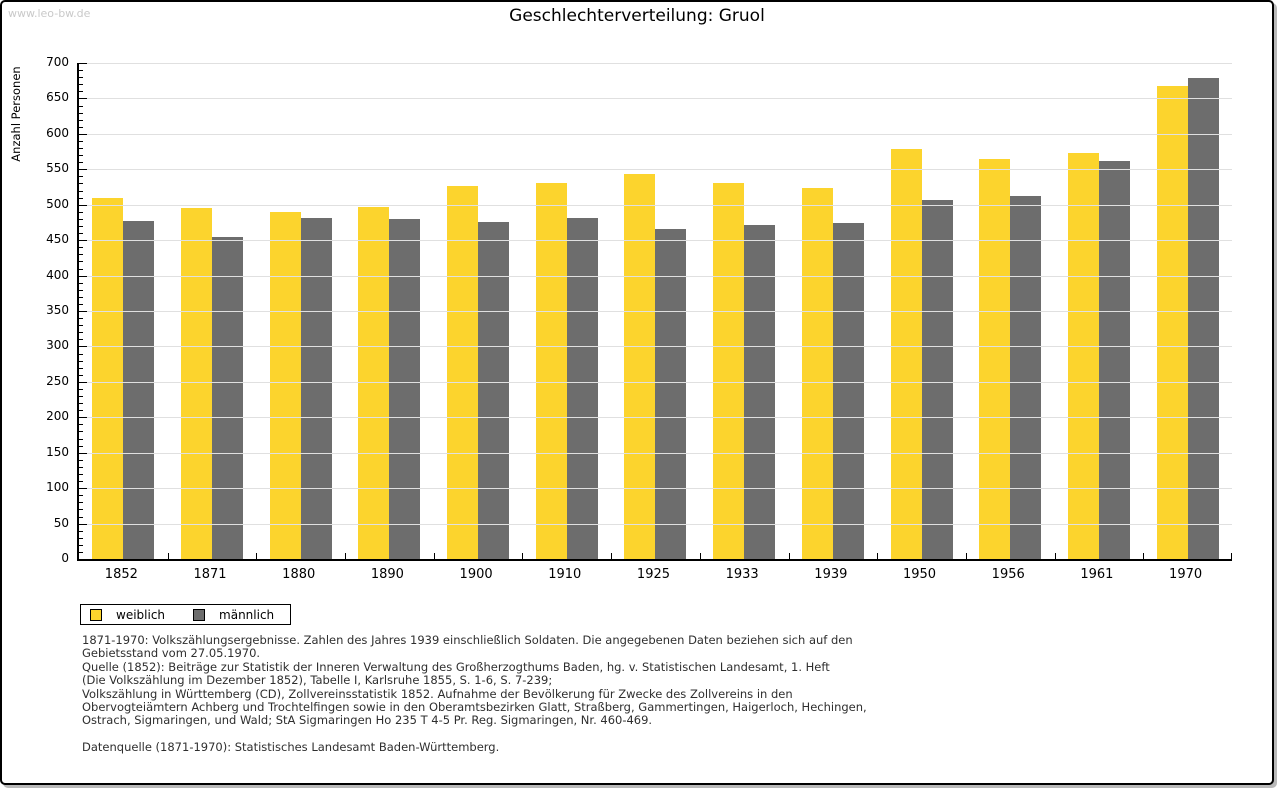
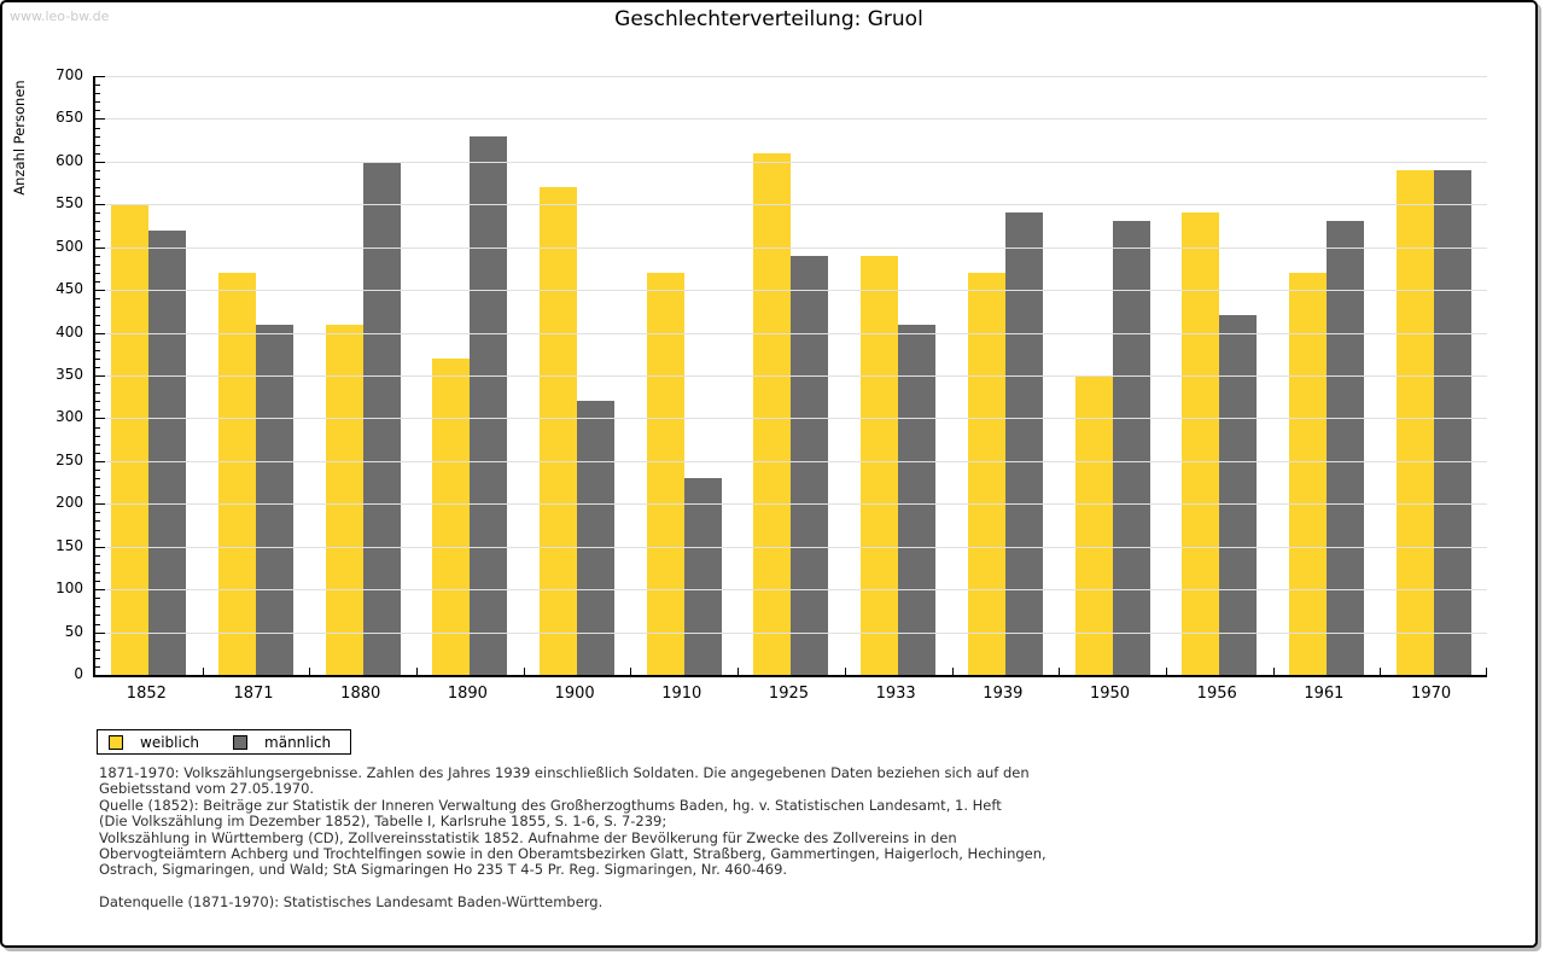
weiblich/1852: 510 -> 550
männlich/1852: 480 -> 520
weiblich/1871: 500 -> 470
männlich/1871: 450 -> 410
weiblich/1880: 490 -> 410
männlich/1880: 480 -> 600
weiblich/1890: 500 -> 370
männlich/1890: 480 -> 630
weiblich/1900: 530 -> 570
männlich/1900: 480 -> 320
weiblich/1910: 530 -> 470
männlich/1910: 480 -> 230
weiblich/1925: 540 -> 610
männlich/1925: 470 -> 490
weiblich/1933: 530 -> 490
männlich/1933: 470 -> 410
weiblich/1939: 520 -> 470
männlich/1939: 470 -> 540
weiblich/1950: 580 -> 350
männlich/1950: 510 -> 530
weiblich/1956: 560 -> 540
männlich/1956: 510 -> 420
weiblich/1961: 570 -> 470
männlich/1961: 560 -> 530
weiblich/1970: 670 -> 590
männlich/1970: 680 -> 590
